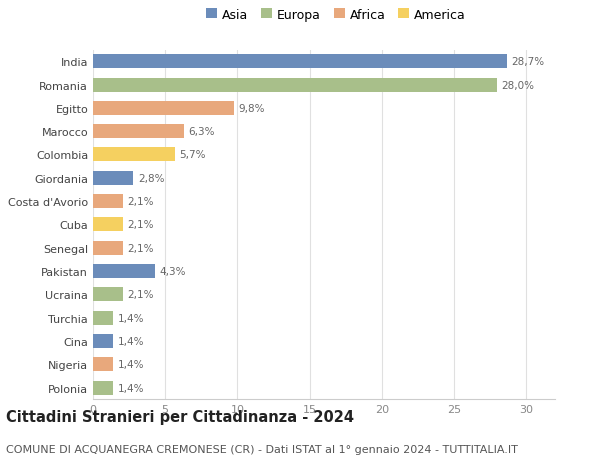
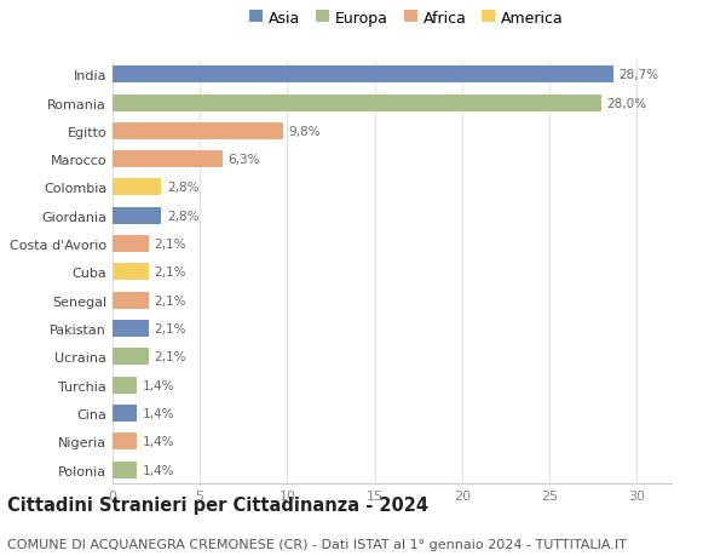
Colombia: 5,7% -> 2,8%
Pakistan: 4,3% -> 2,1%
